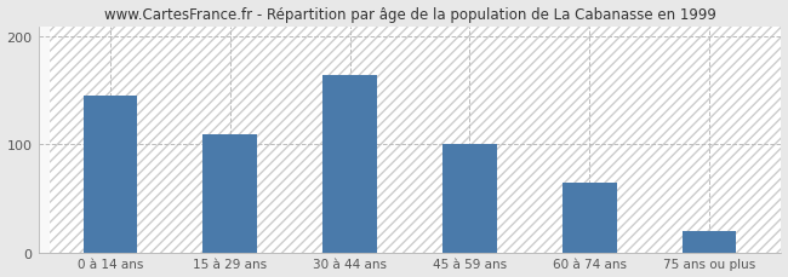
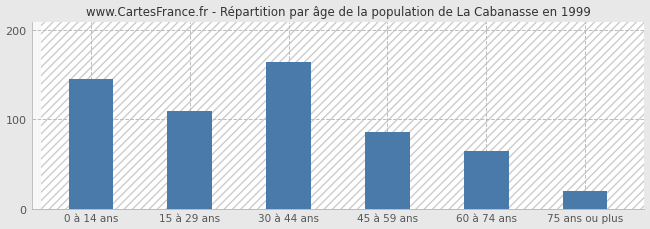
45 à 59 ans: 100 -> 86
